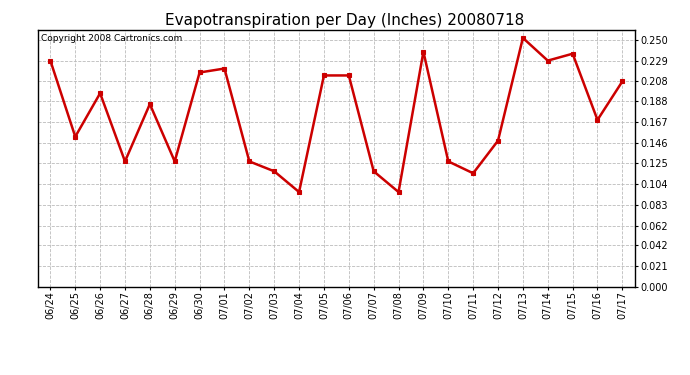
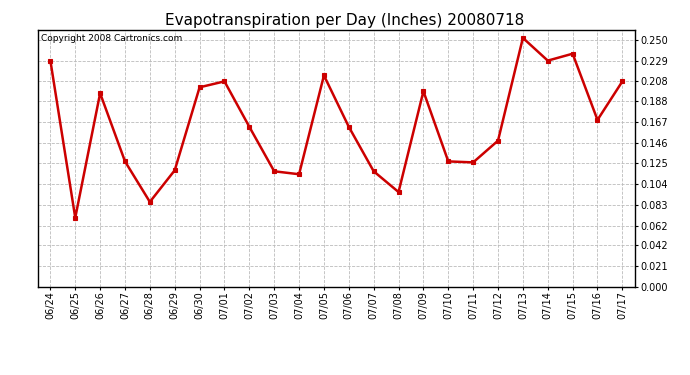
06/25: 0.152 -> 0.070
06/28: 0.185 -> 0.086
06/29: 0.127 -> 0.118
06/30: 0.217 -> 0.202
07/01: 0.221 -> 0.208
07/02: 0.127 -> 0.162
07/04: 0.096 -> 0.114
07/06: 0.214 -> 0.162
07/09: 0.238 -> 0.198
07/11: 0.115 -> 0.126
